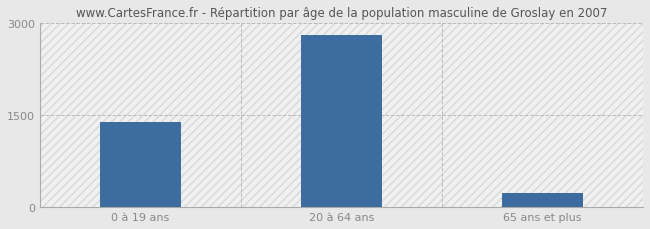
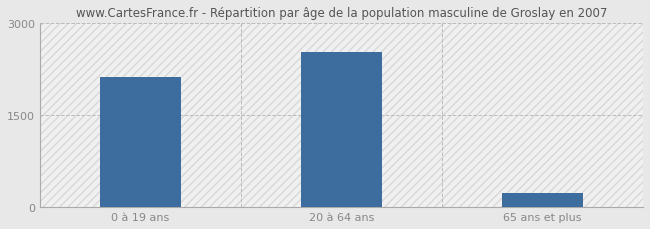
0 à 19 ans: 1390 -> 2120
20 à 64 ans: 2800 -> 2520
